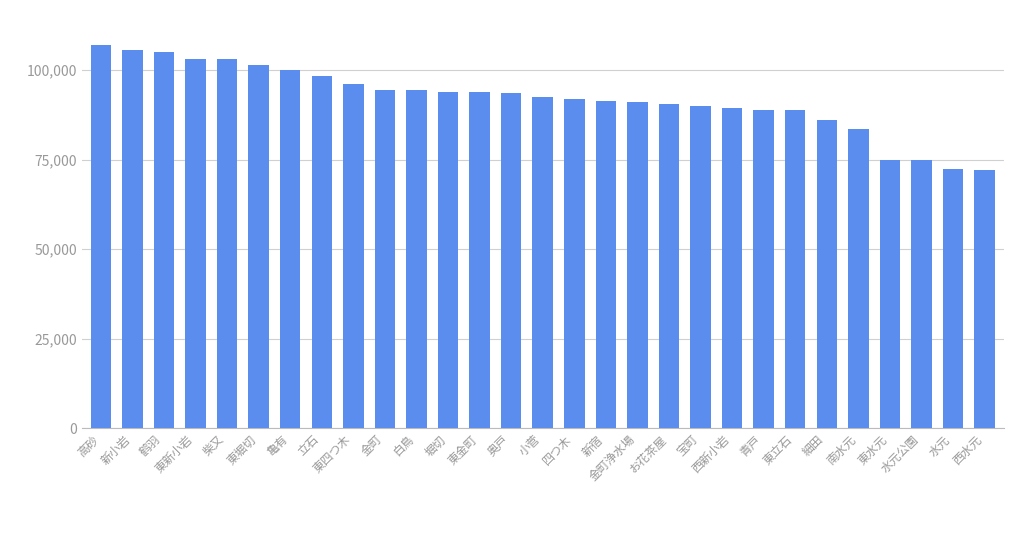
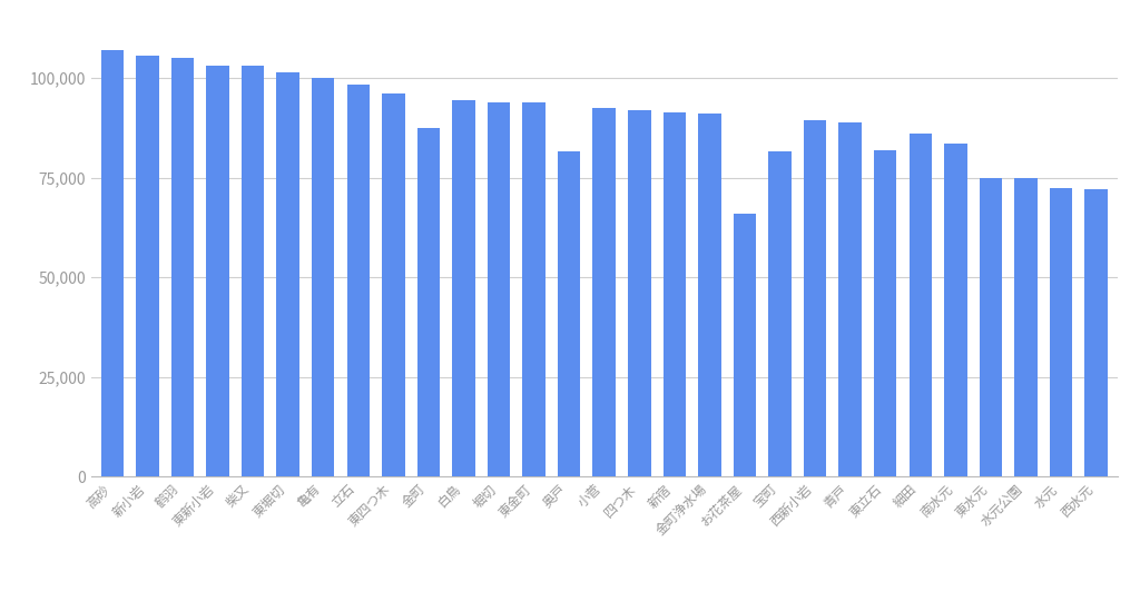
金町: 94,500 -> 87,500
奥戸: 93,500 -> 81,500
お花茶屋: 90,500 -> 66,000
宝町: 90,000 -> 81,500
東立石: 89,000 -> 82,000
